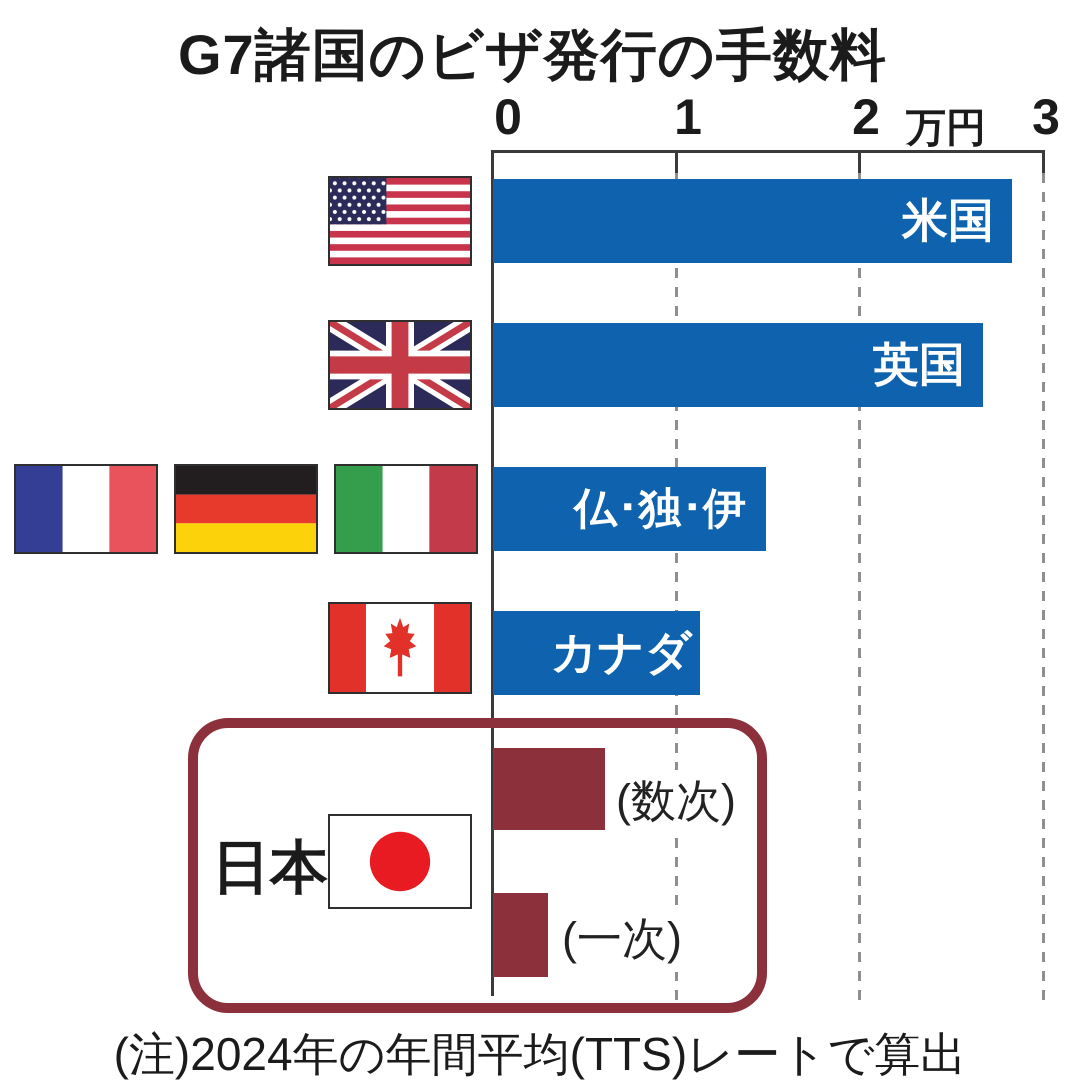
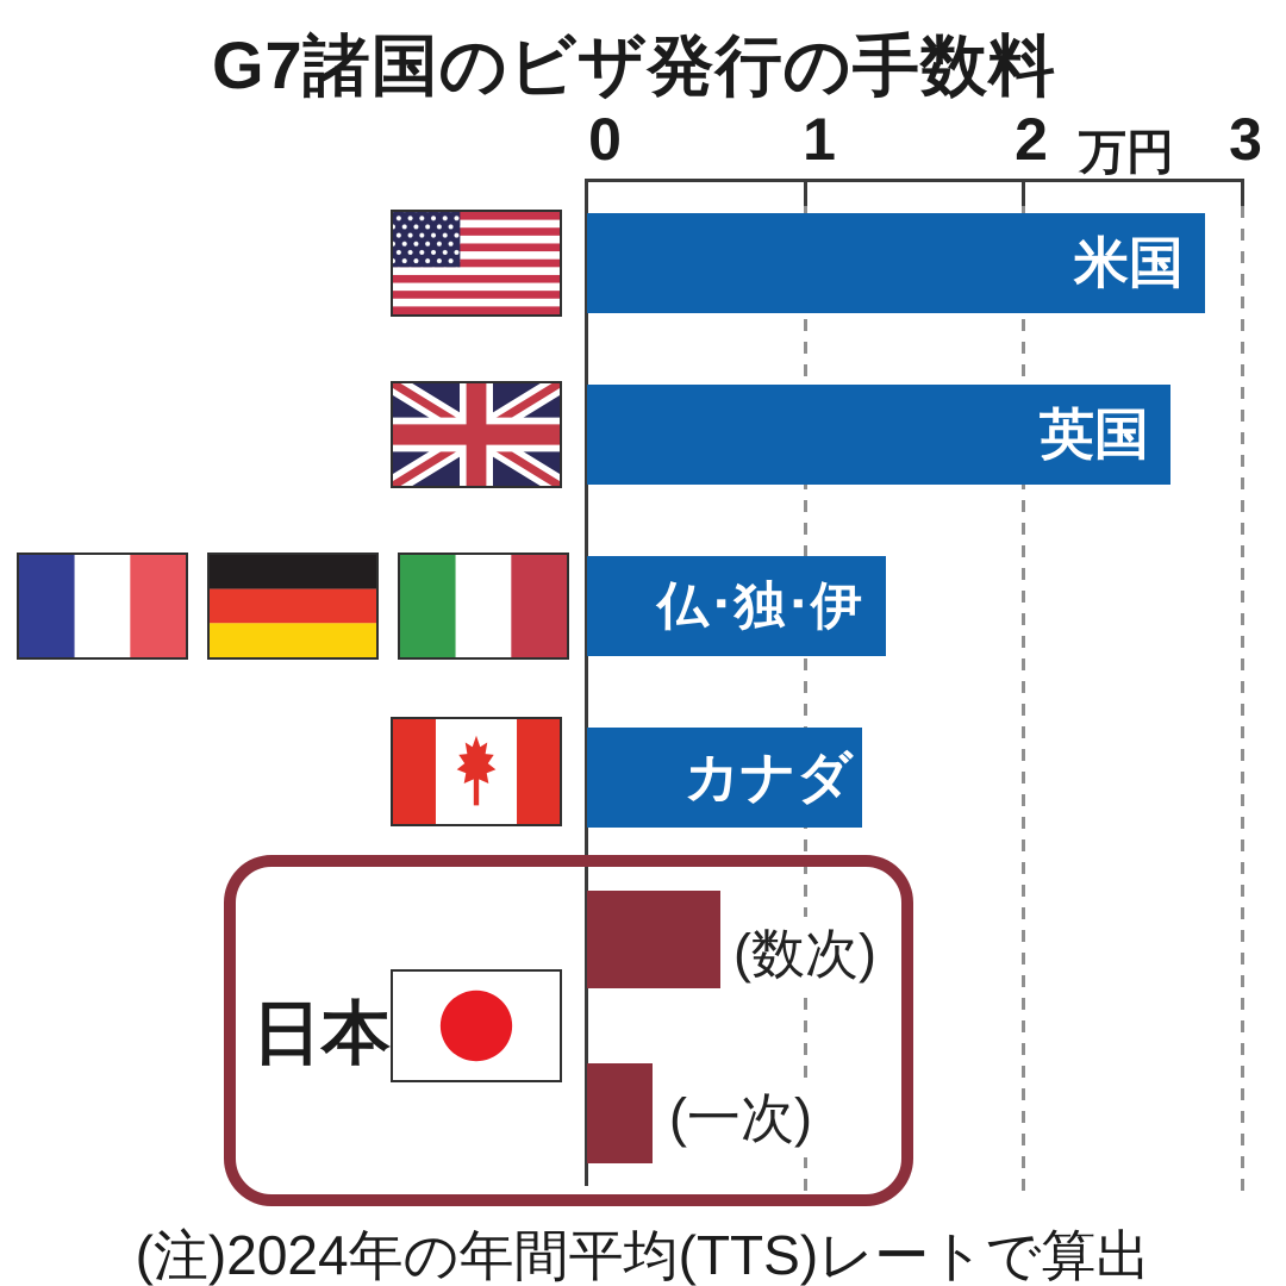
仏･独･伊: 1.49 -> 1.37
カナダ: 1.13 -> 1.26
